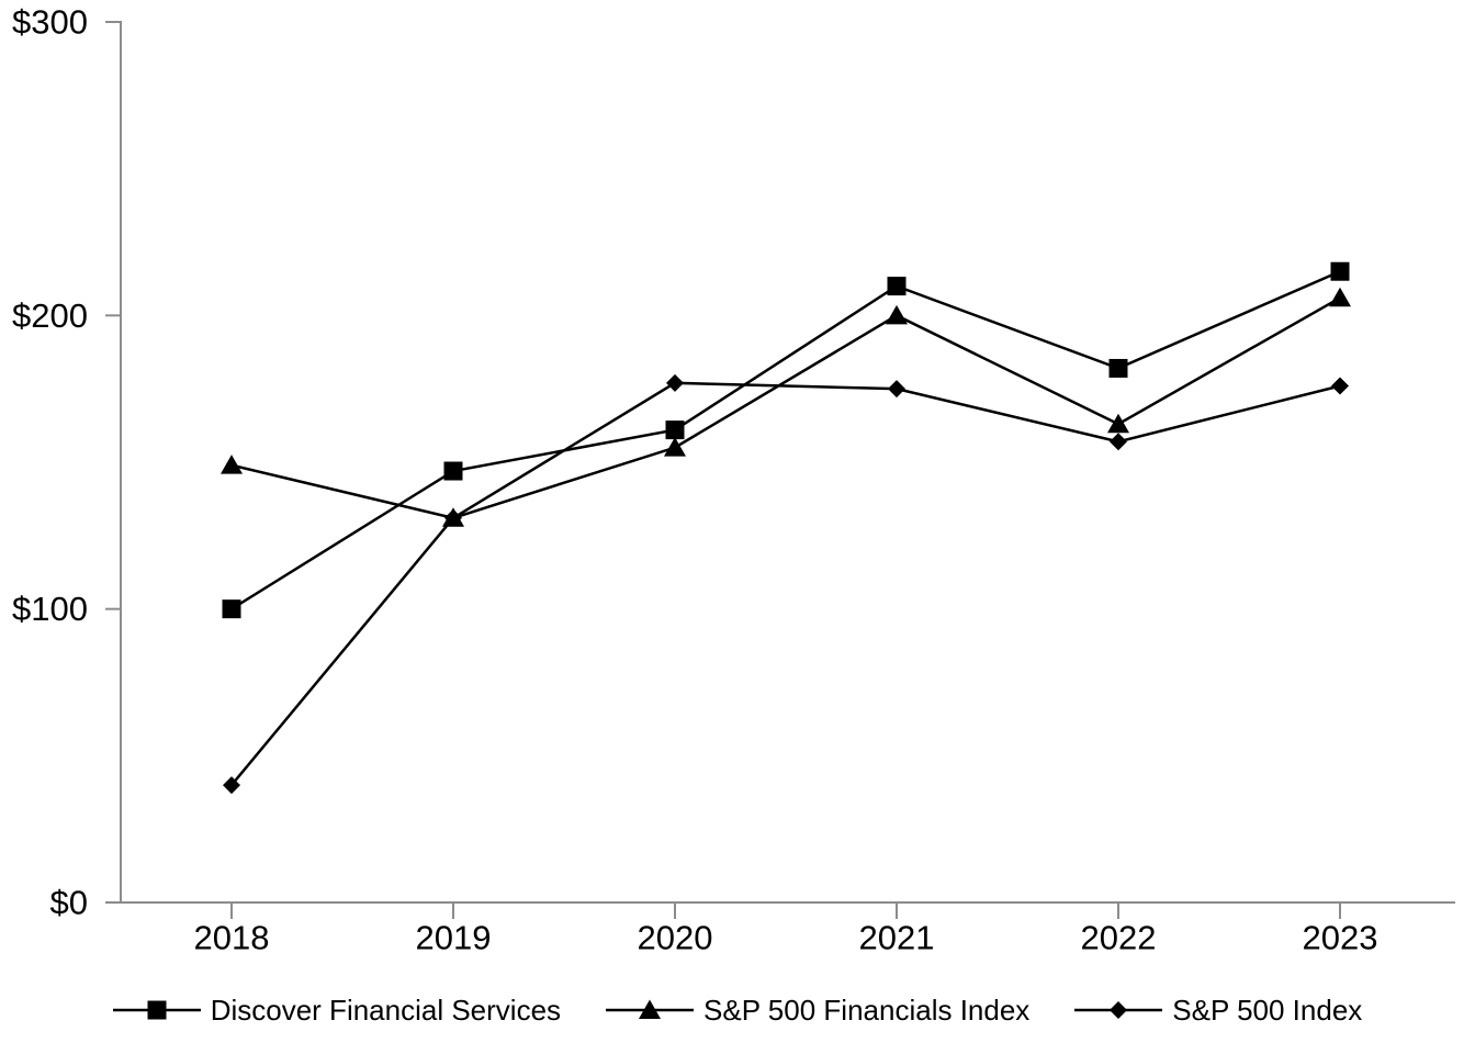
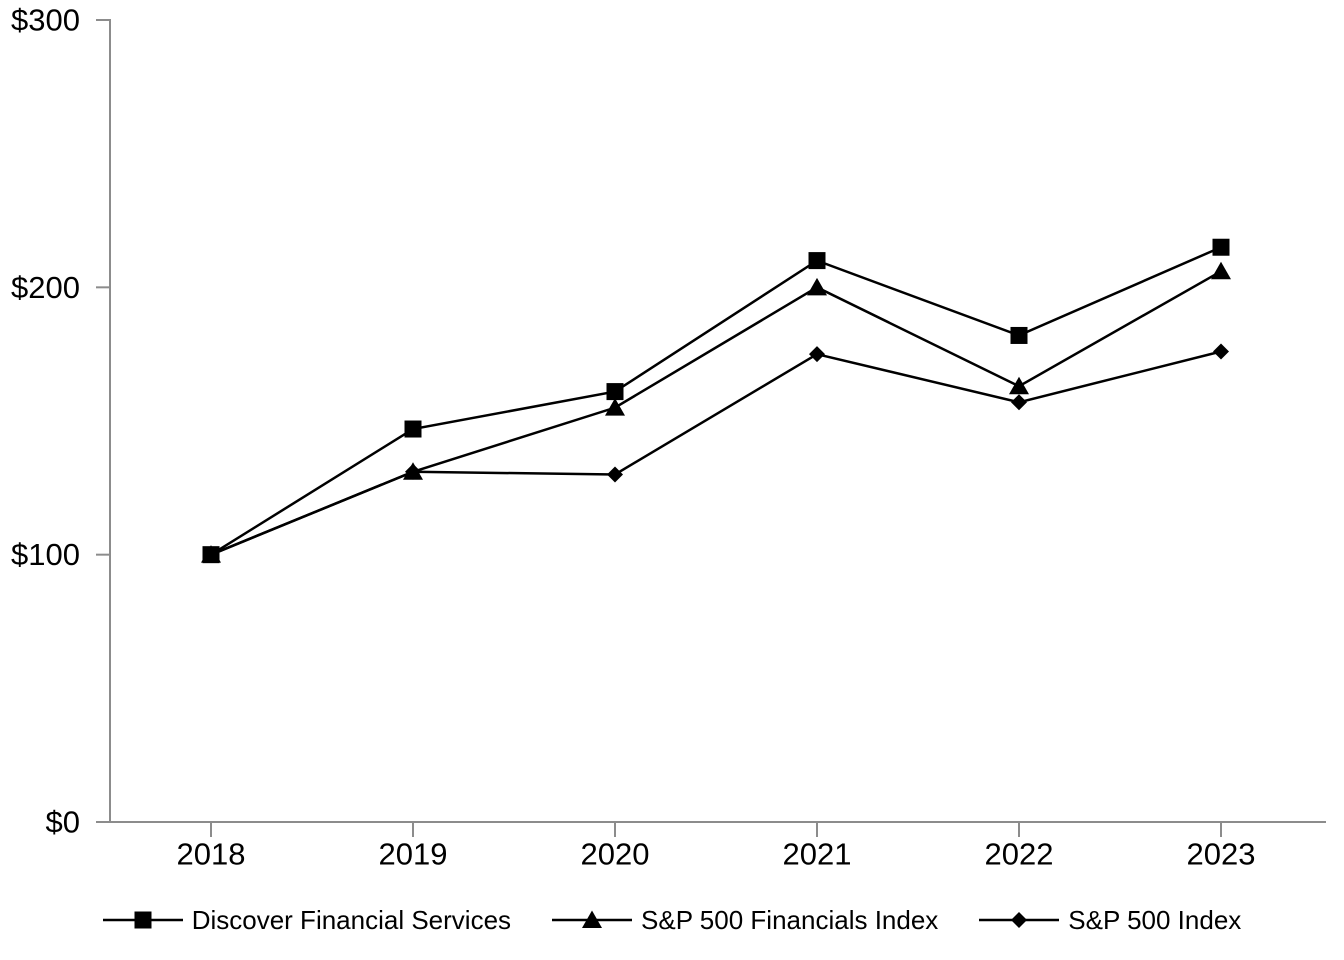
S&P 500 Financials Index/2018: $149 -> $100
S&P 500 Index/2018: $40 -> $100
S&P 500 Index/2020: $177 -> $130
